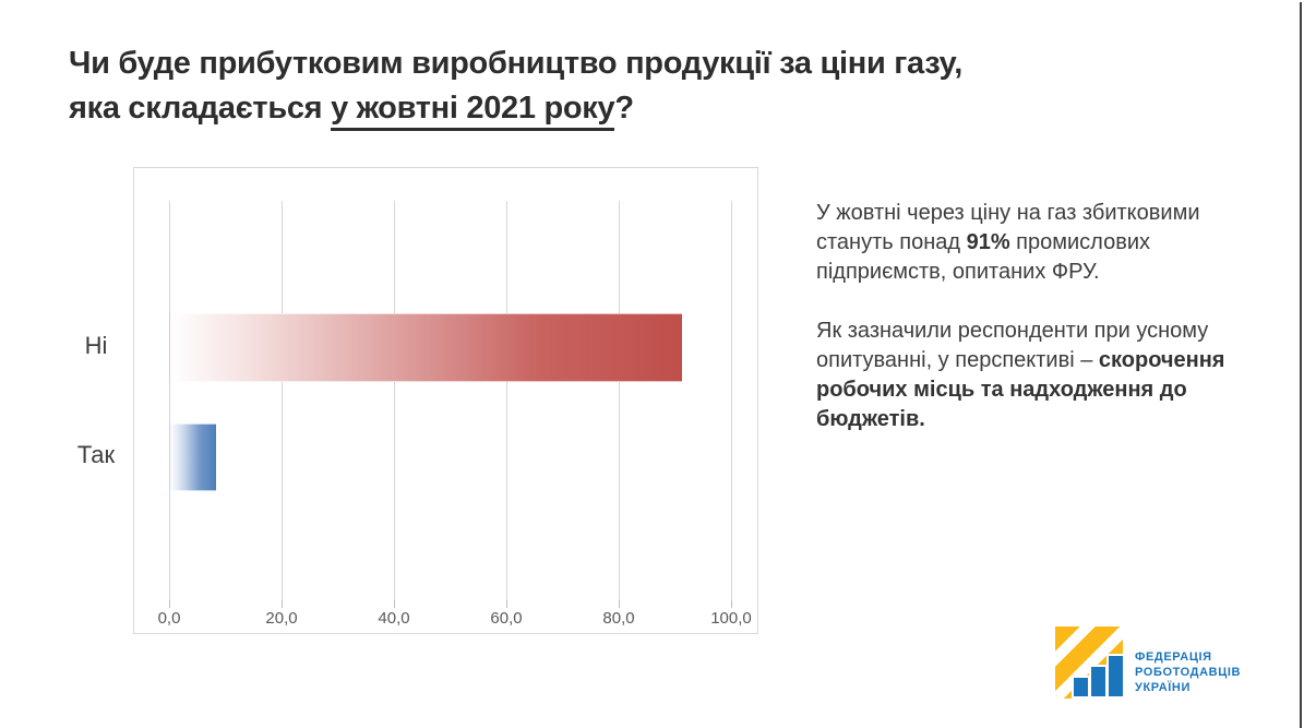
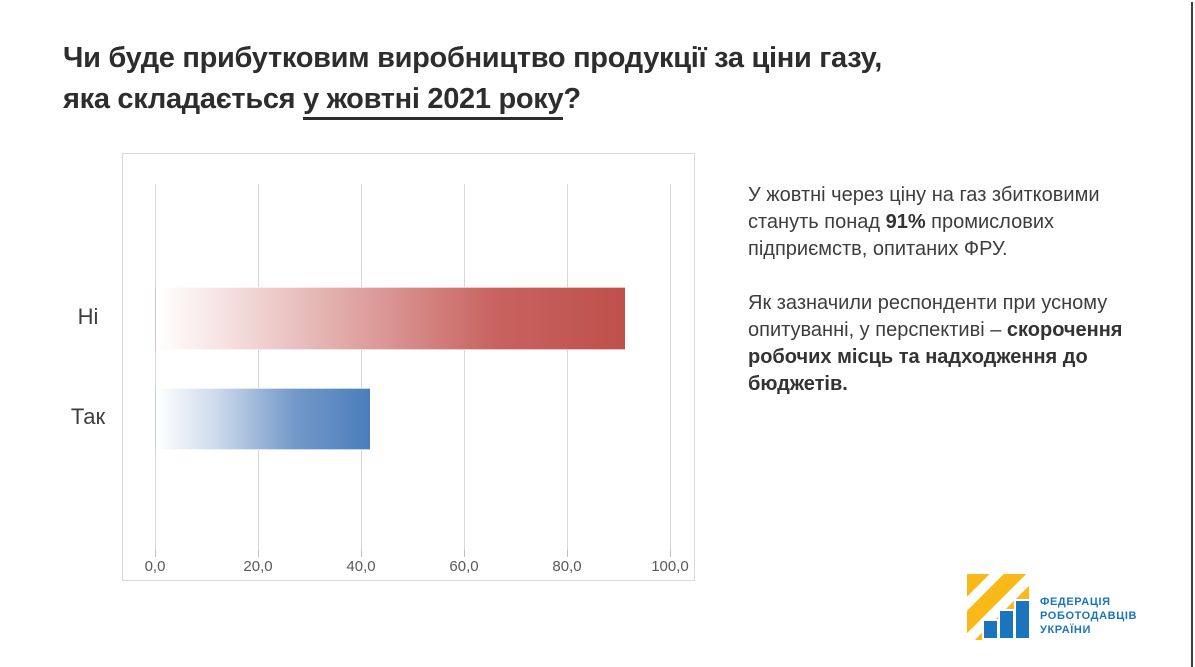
Так: 8 -> 42
